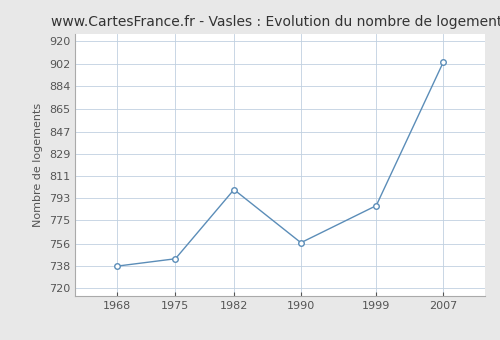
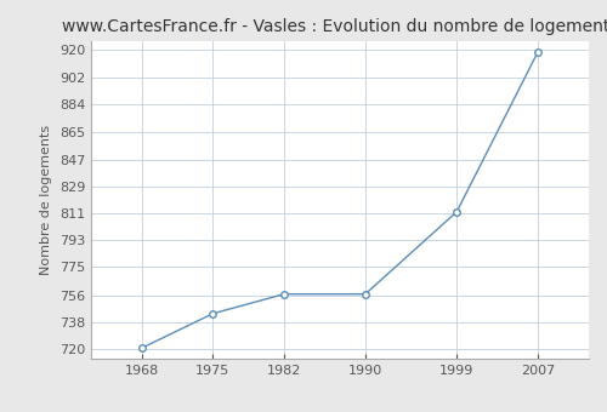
1968: 738 -> 721
1982: 800 -> 757
1999: 787 -> 812
2007: 903 -> 919
